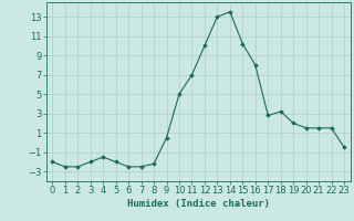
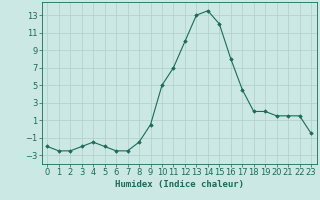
8: -2.2 -> -1.5
15: 10.2 -> 12.0
17: 2.8 -> 4.5
18: 3.2 -> 2.0
